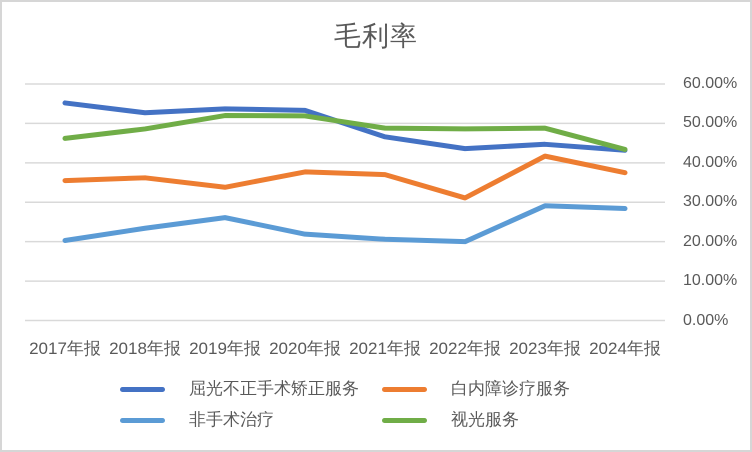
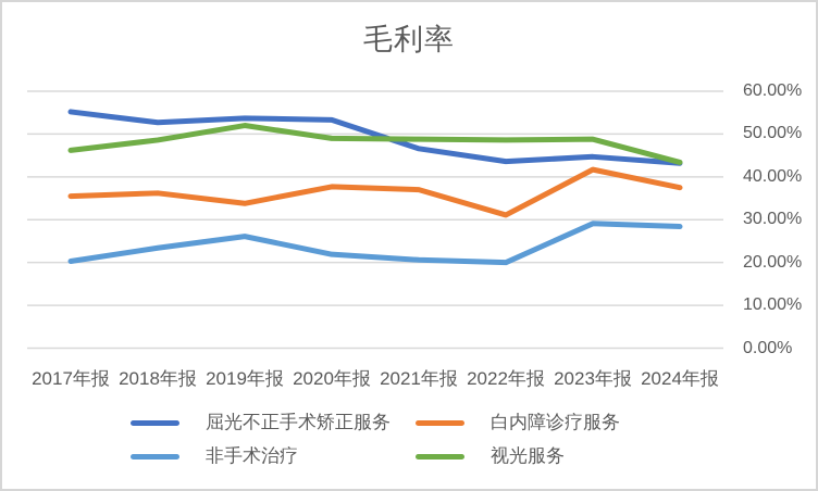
视光服务/2020年报: 52% -> 49%
